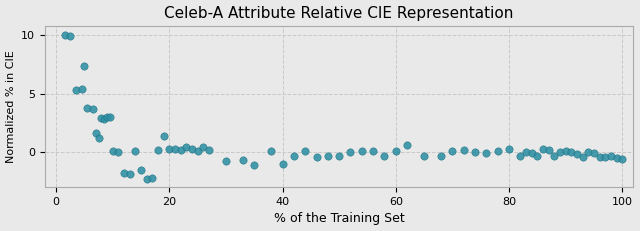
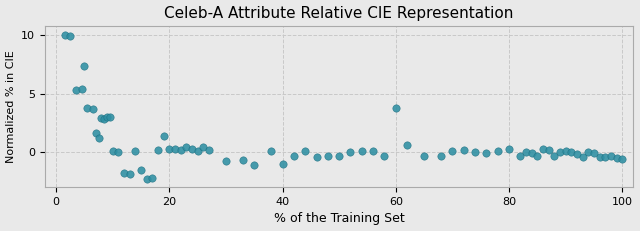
60: 0.1 -> 3.8
